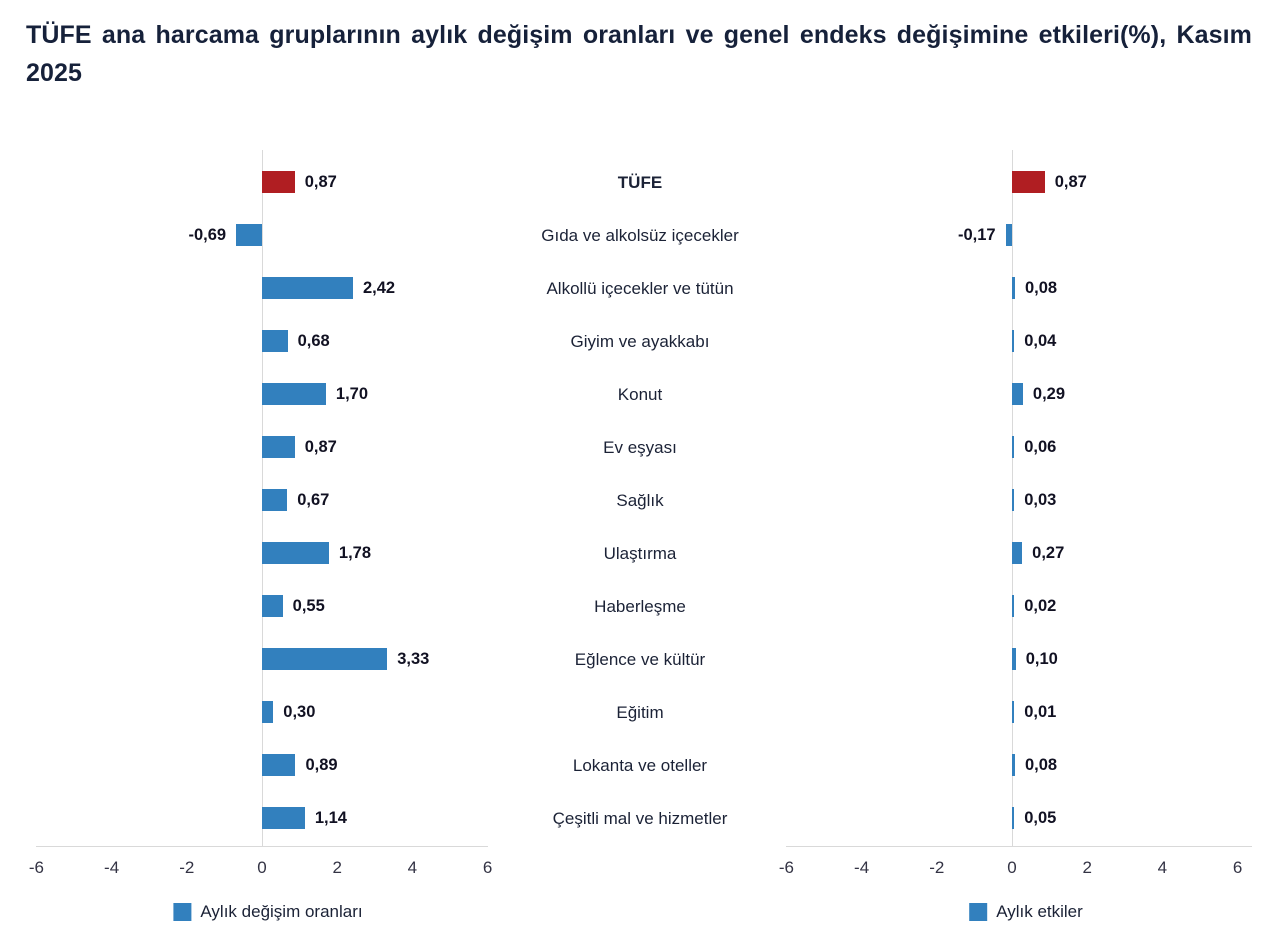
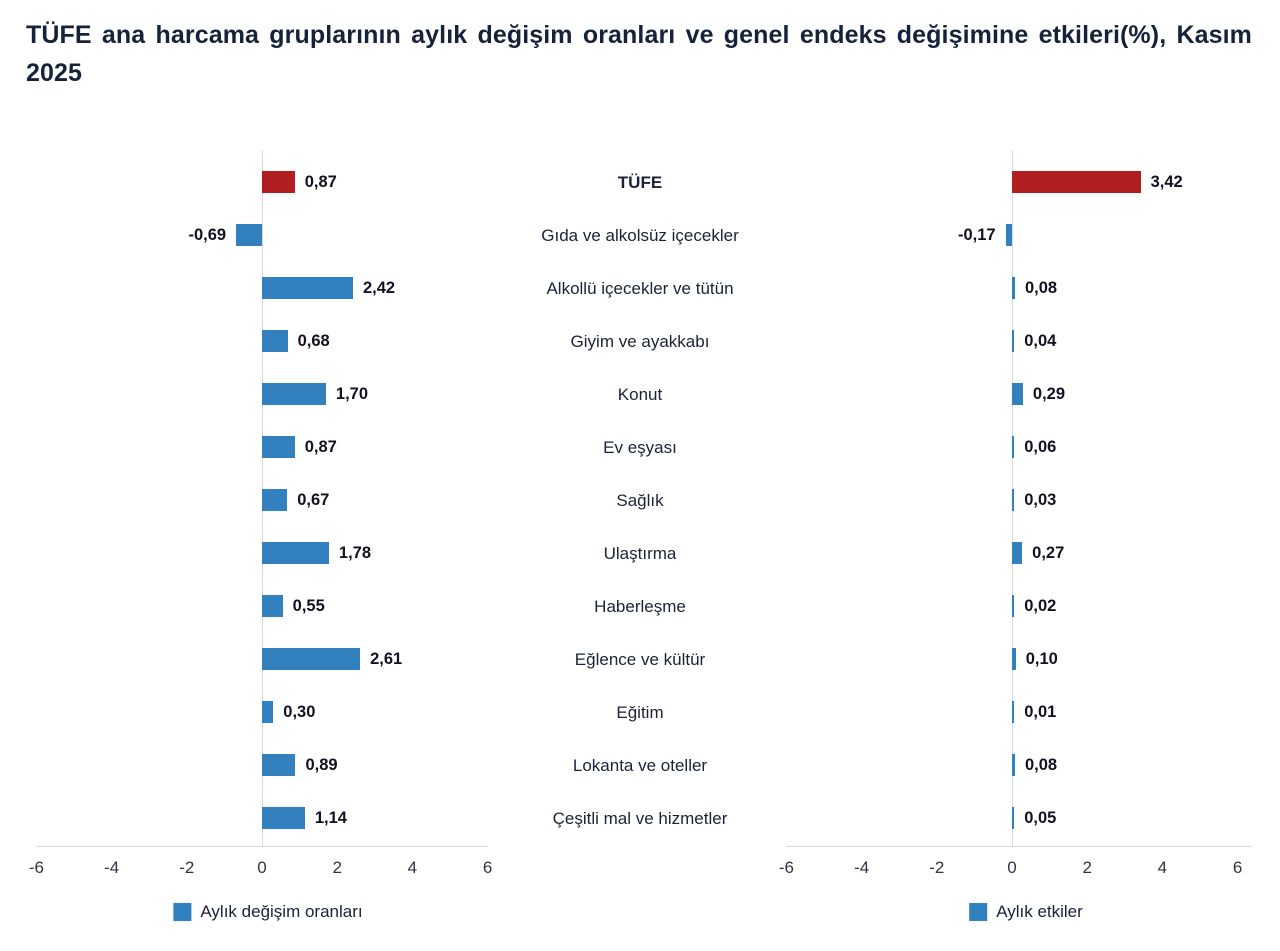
Aylık etkiler/TÜFE: 0,87 -> 3,42
Aylık değişim oranları/Eğlence ve kültür: 3,33 -> 2,61
